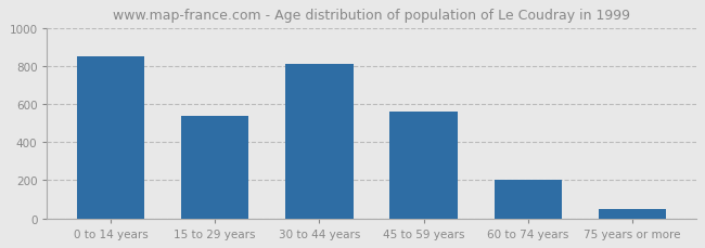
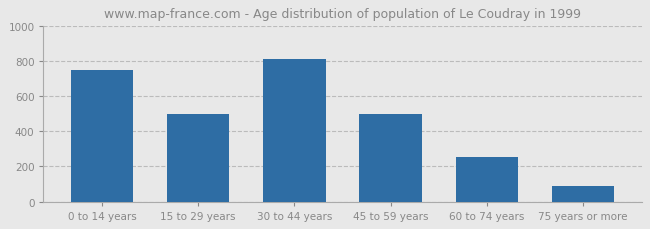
0 to 14 years: 850 -> 750
15 to 29 years: 540 -> 500
45 to 59 years: 560 -> 500
60 to 74 years: 200 -> 260
75 years or more: 50 -> 90
